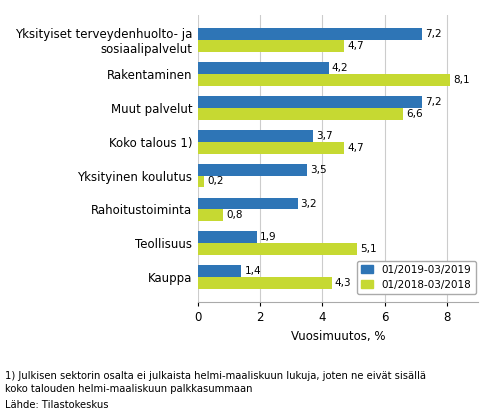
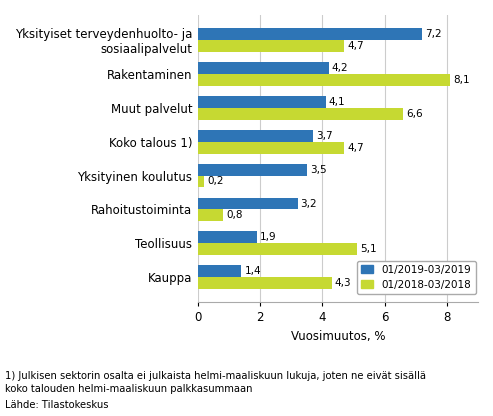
01/2019-03/2019/Muut palvelut: 7,2 -> 4,1
